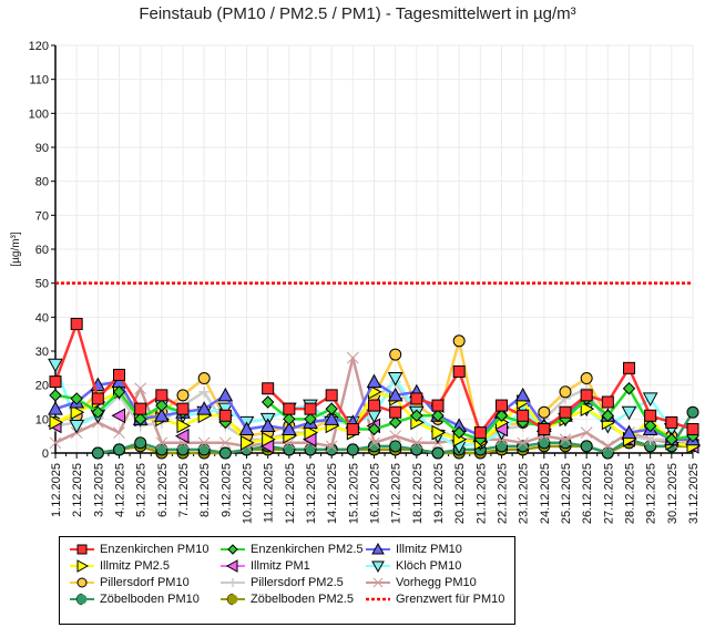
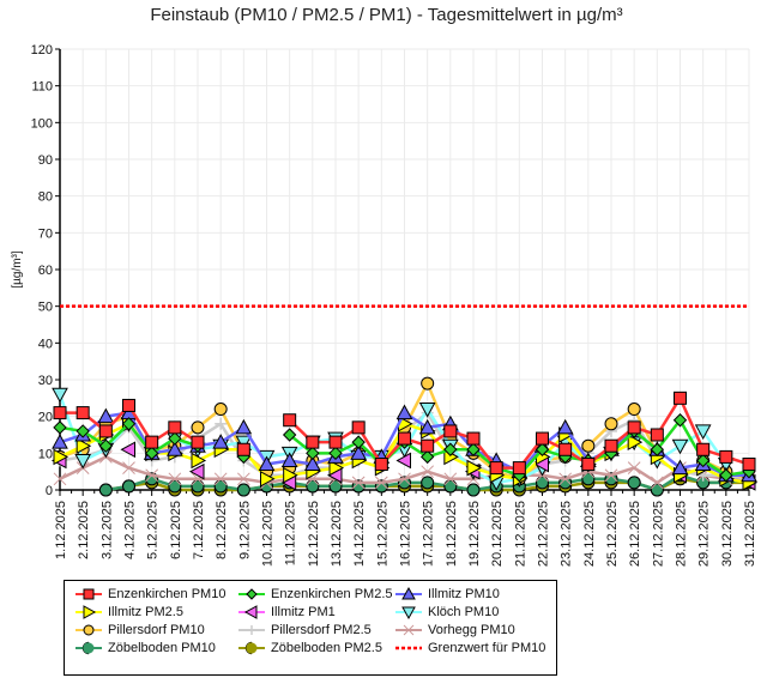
Enzenkirchen PM10/2.12.2025: 38 -> 21
Vorhegg PM10/5.12.2025: 19 -> 4
Vorhegg PM10/15.12.2025: 28 -> 2
Enzenkirchen PM2.5/16.12.2025: 7 -> 13
Illmitz PM1/19.12.2025: 14 -> 5
Enzenkirchen PM10/20.12.2025: 24 -> 6
Pillersdorf PM10/20.12.2025: 33 -> 5
Illmitz PM2.5/29.12.2025: 10 -> 6
Zöbelboden PM10/31.12.2025: 12 -> 3
